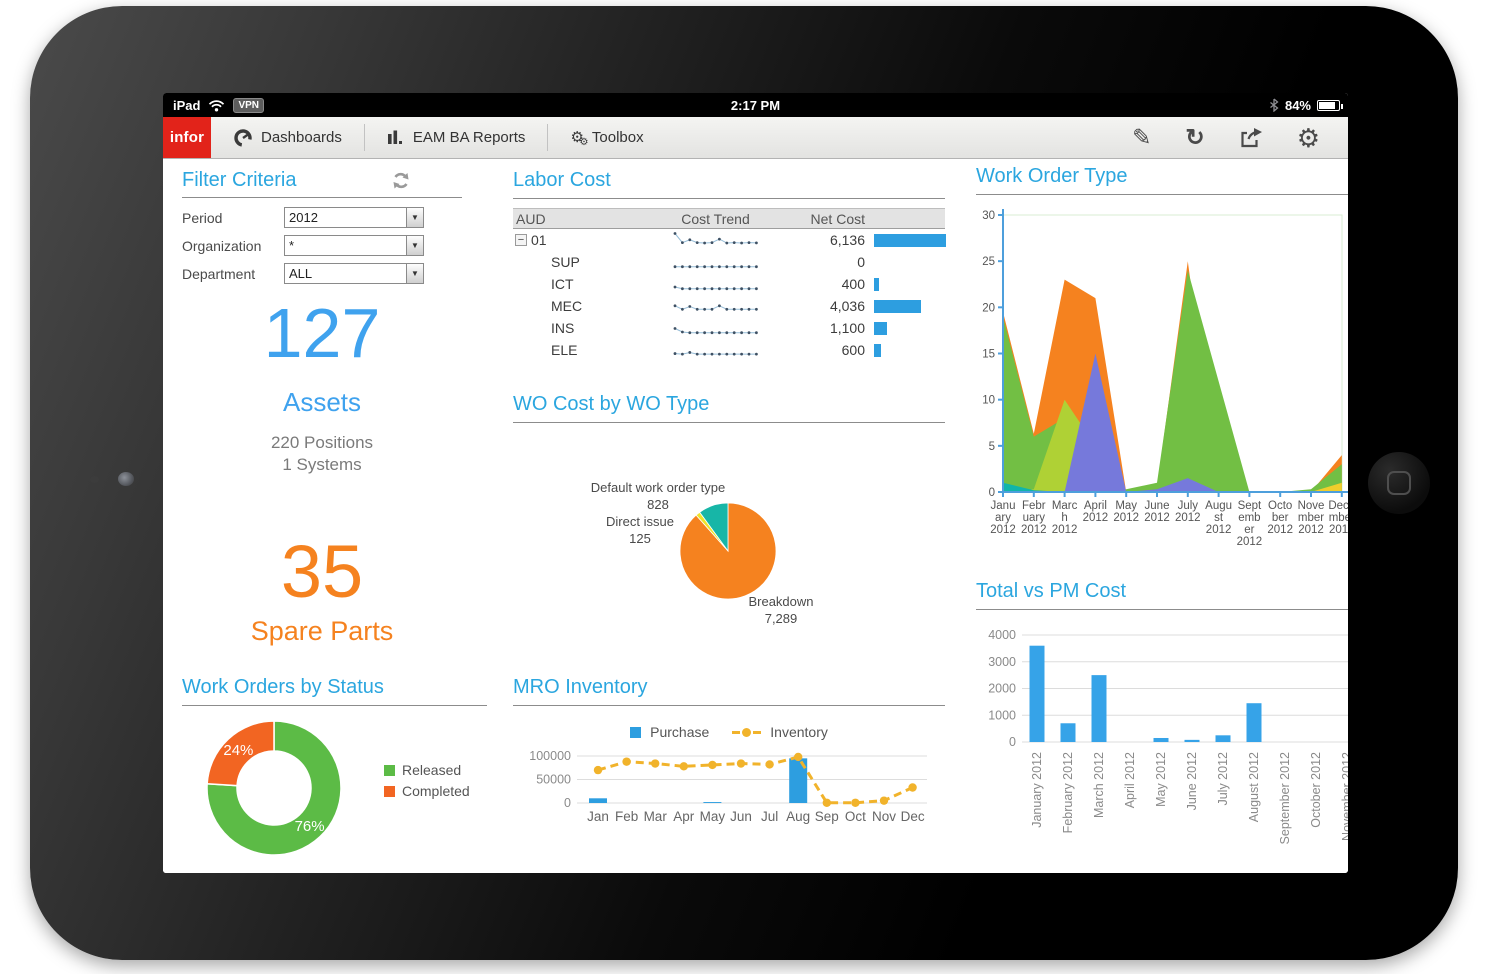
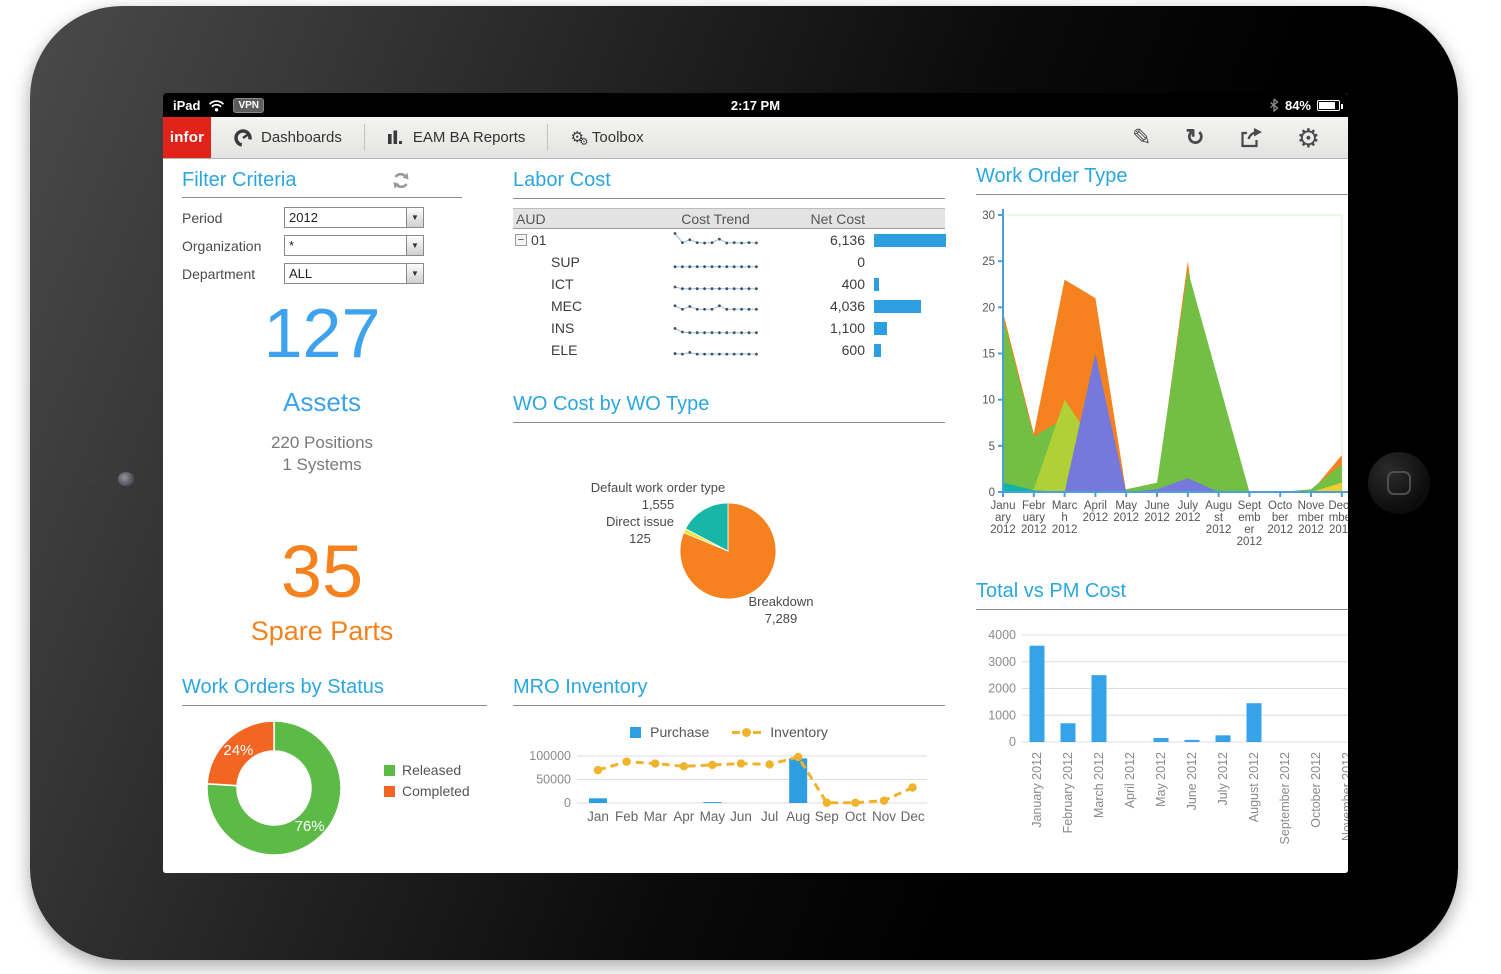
WO Cost by WO Type/Default work order type: 828 -> 1,555
